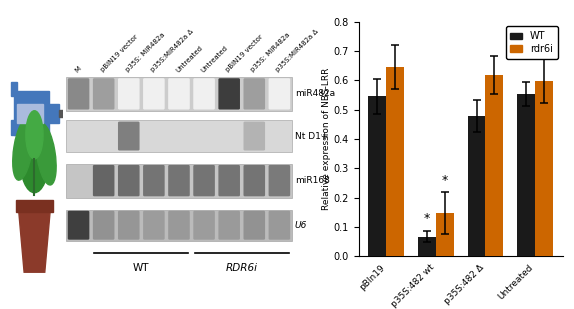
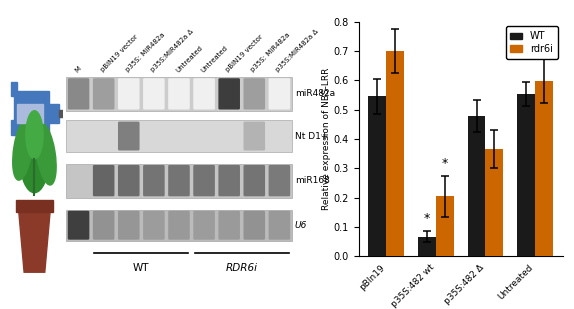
rdr6i/pBIn19: 0.645 -> 0.700
rdr6i/p35S:482 wt: 0.148 -> 0.205
rdr6i/p35S:482 Δ: 0.618 -> 0.365
